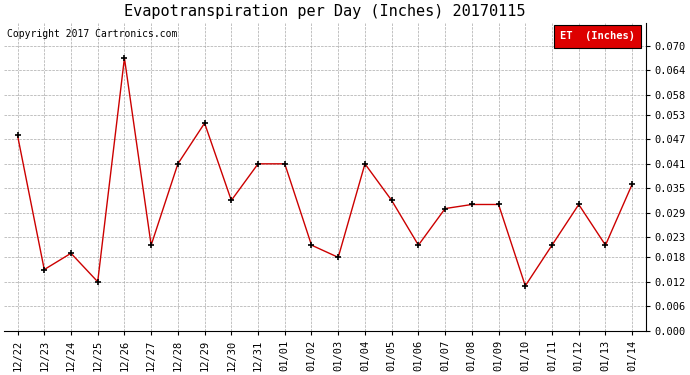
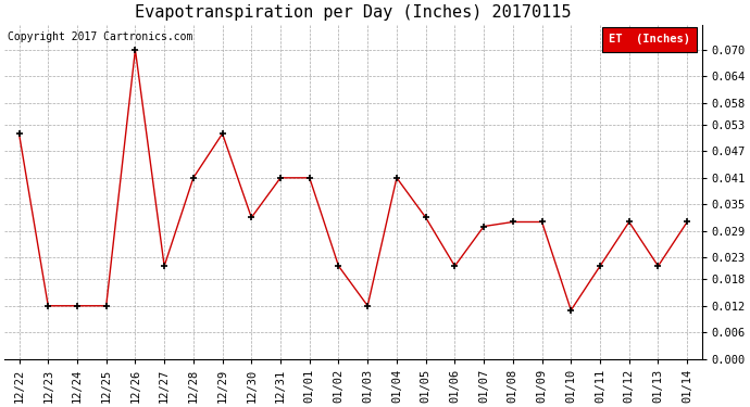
12/22: 0.048 -> 0.051
12/23: 0.015 -> 0.012
12/24: 0.019 -> 0.012
12/26: 0.067 -> 0.070
01/03: 0.018 -> 0.012
01/14: 0.036 -> 0.031
